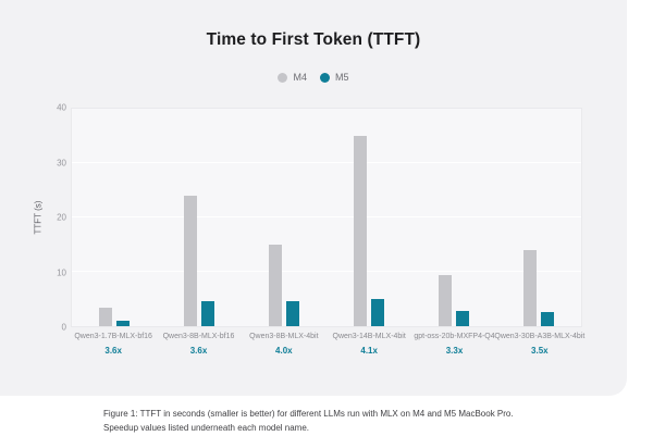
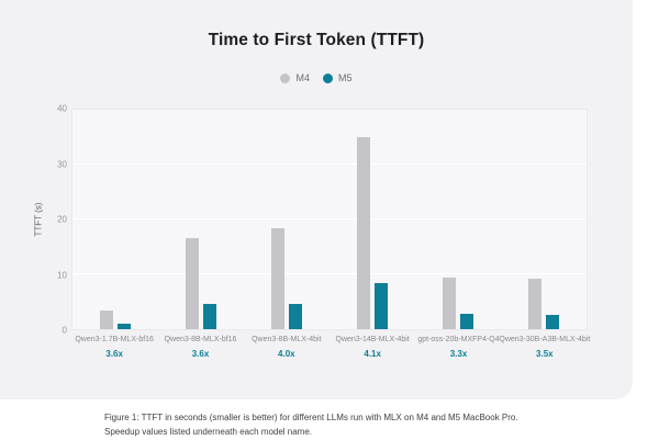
M4/Qwen3-8B-MLX-bf16: 24 -> 17
M4/Qwen3-8B-MLX-4bit: 15 -> 18
M5/Qwen3-14B-MLX-4bit: 5 -> 8
M4/Qwen3-30B-A3B-MLX-4bit: 14 -> 9
